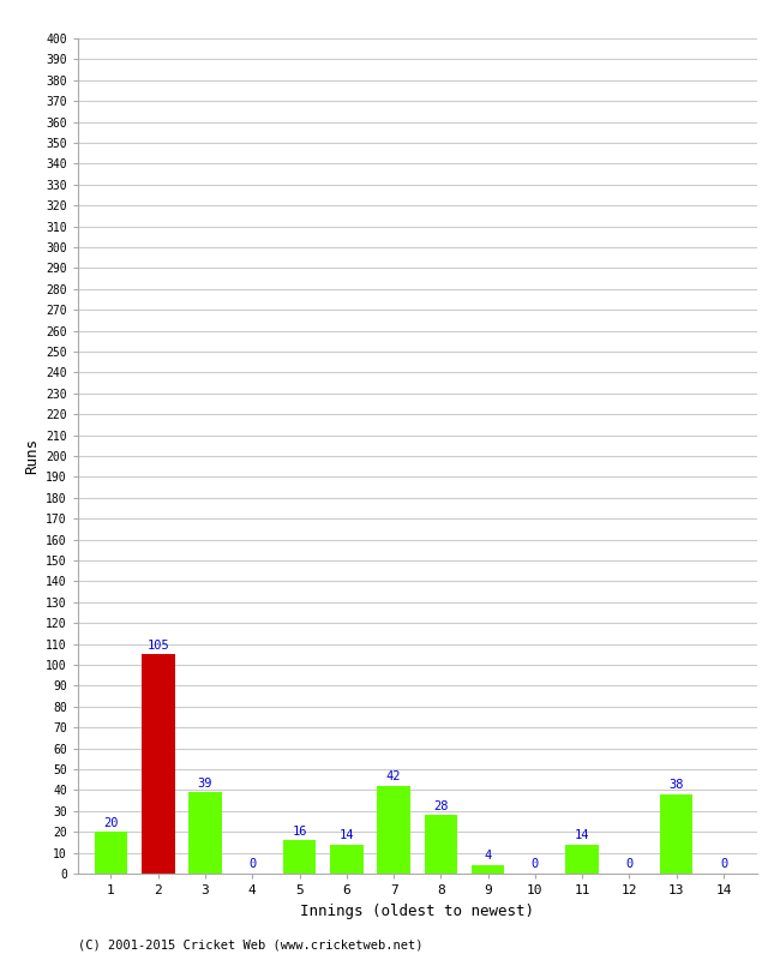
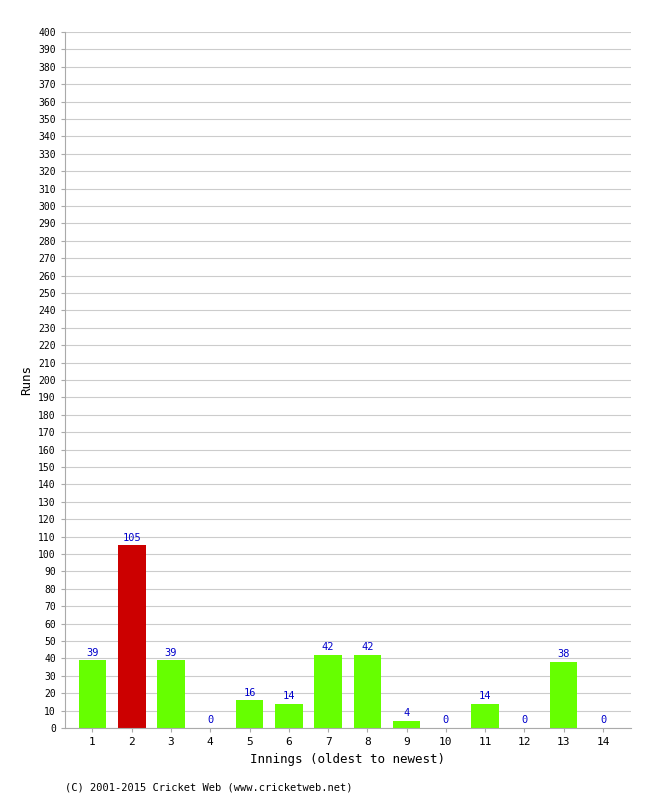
1: 20 -> 39
8: 28 -> 42
